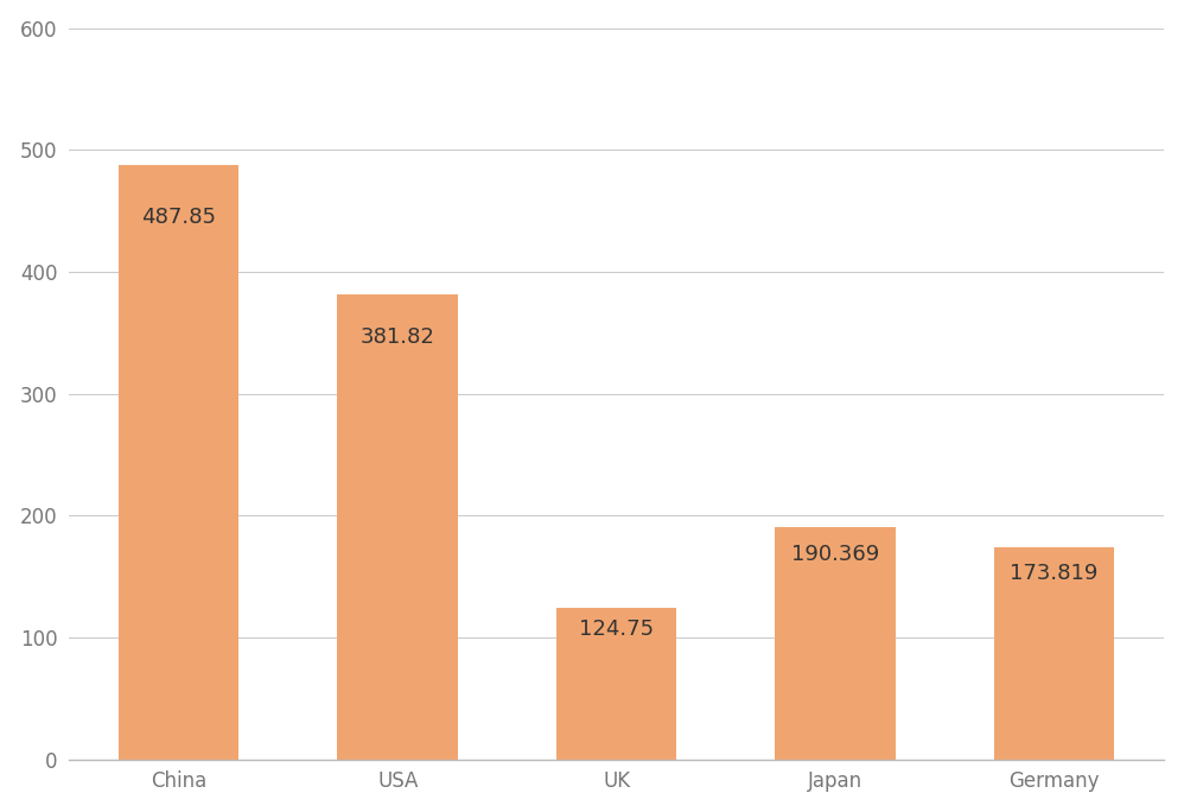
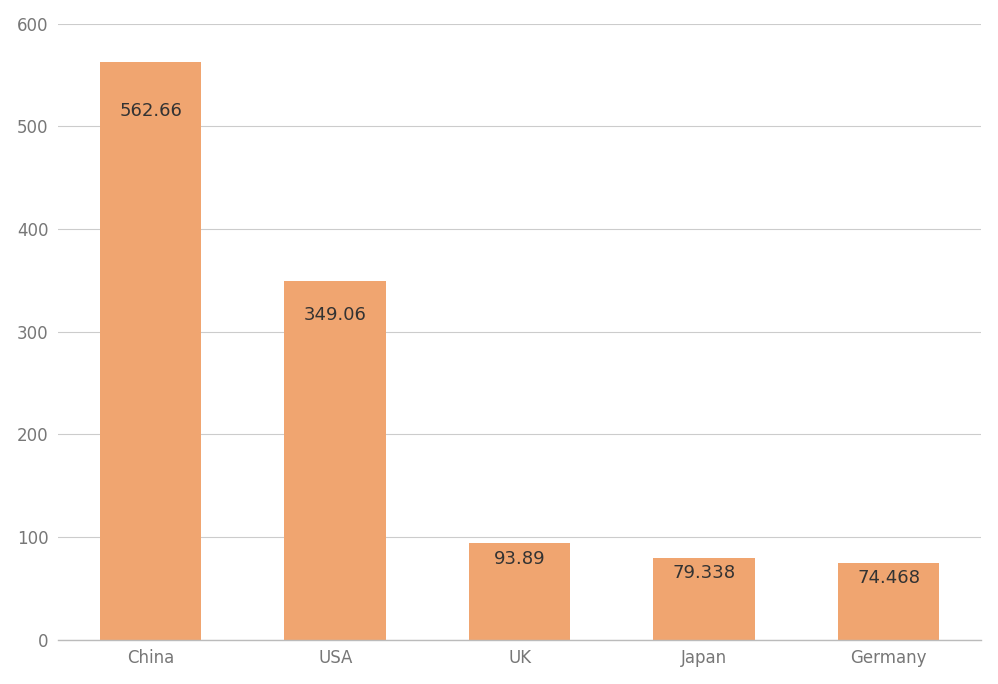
China: 487.85 -> 562.66
USA: 381.82 -> 349.06
UK: 124.75 -> 93.89
Japan: 190.369 -> 79.338
Germany: 173.819 -> 74.468
